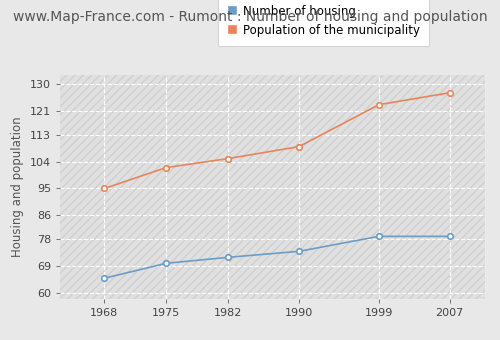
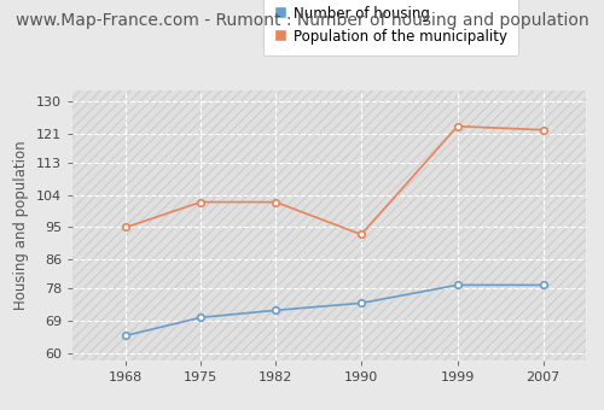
Population of the municipality/1982: 105 -> 102
Population of the municipality/1990: 109 -> 93
Population of the municipality/2007: 127 -> 122
